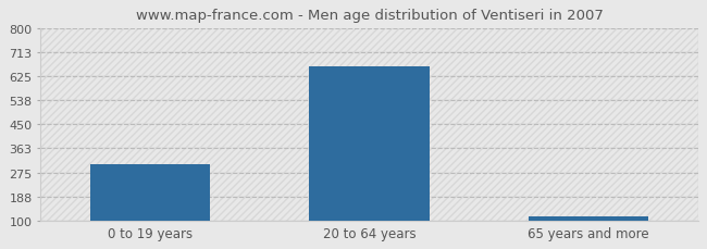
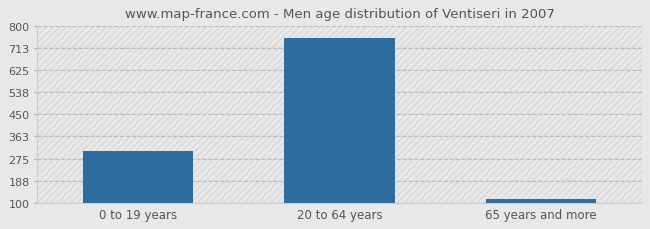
20 to 64 years: 660 -> 750
